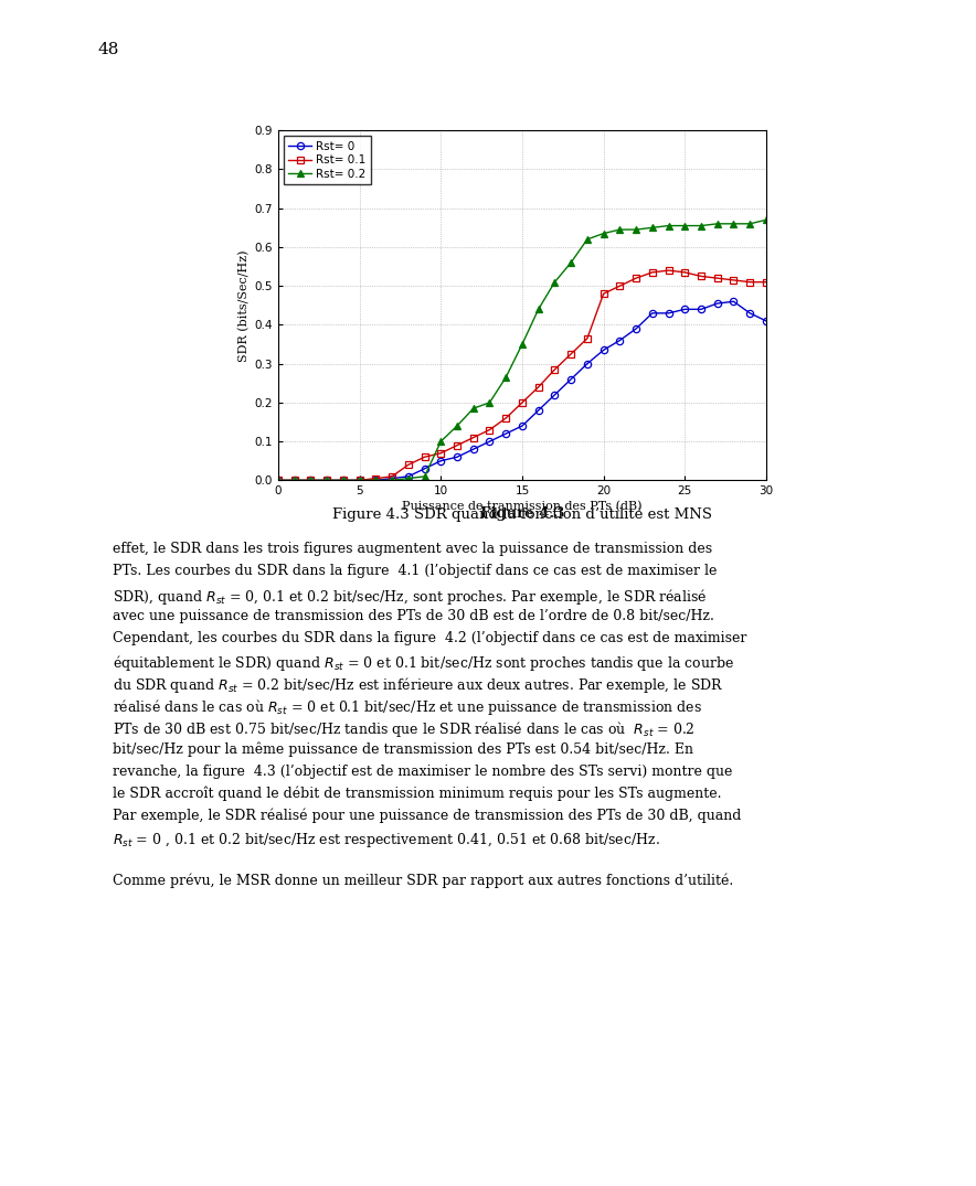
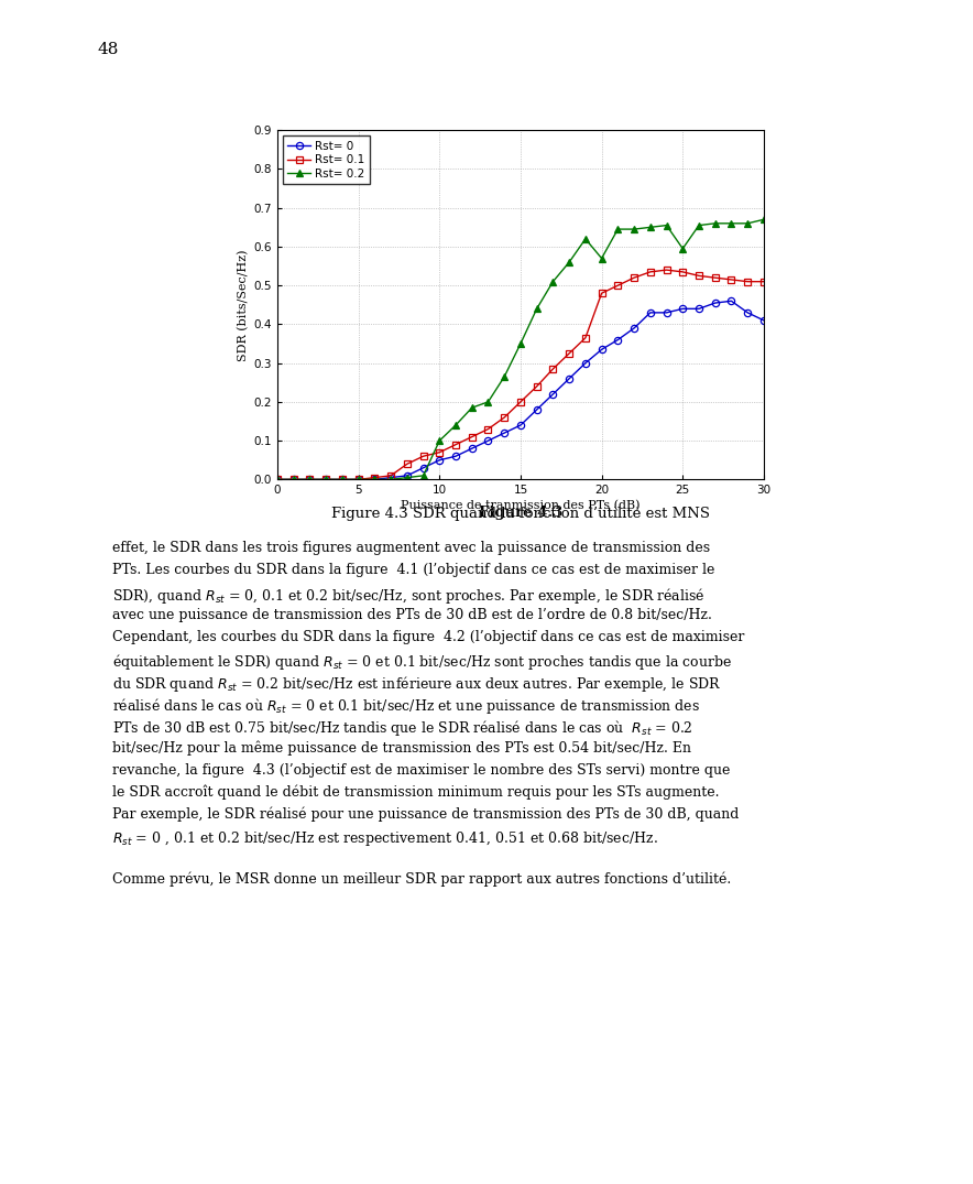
Rst= 0.2/20: 0.635 -> 0.570
Rst= 0.2/25: 0.655 -> 0.595
